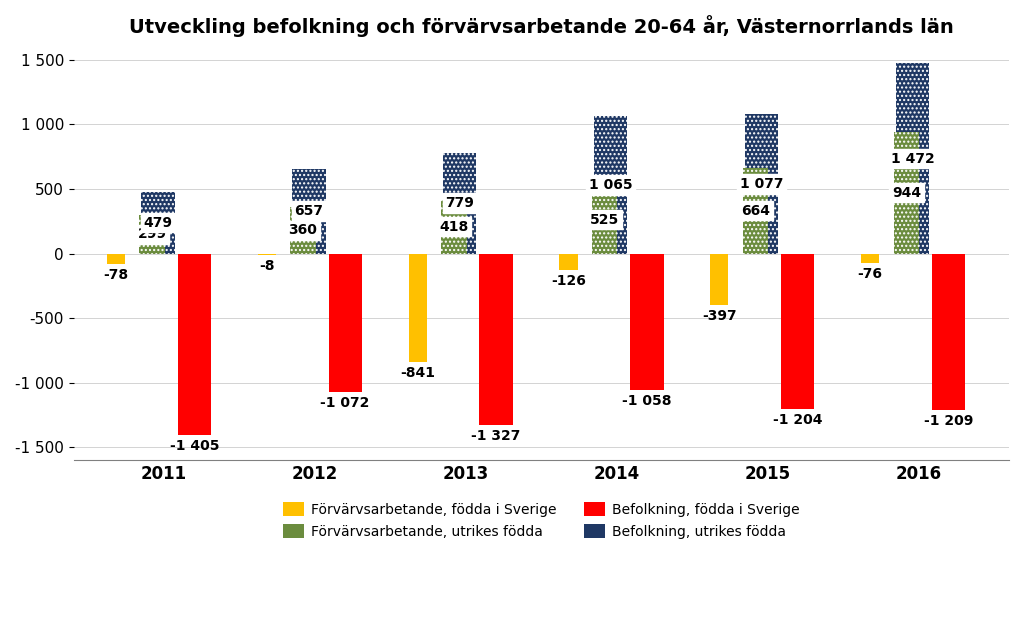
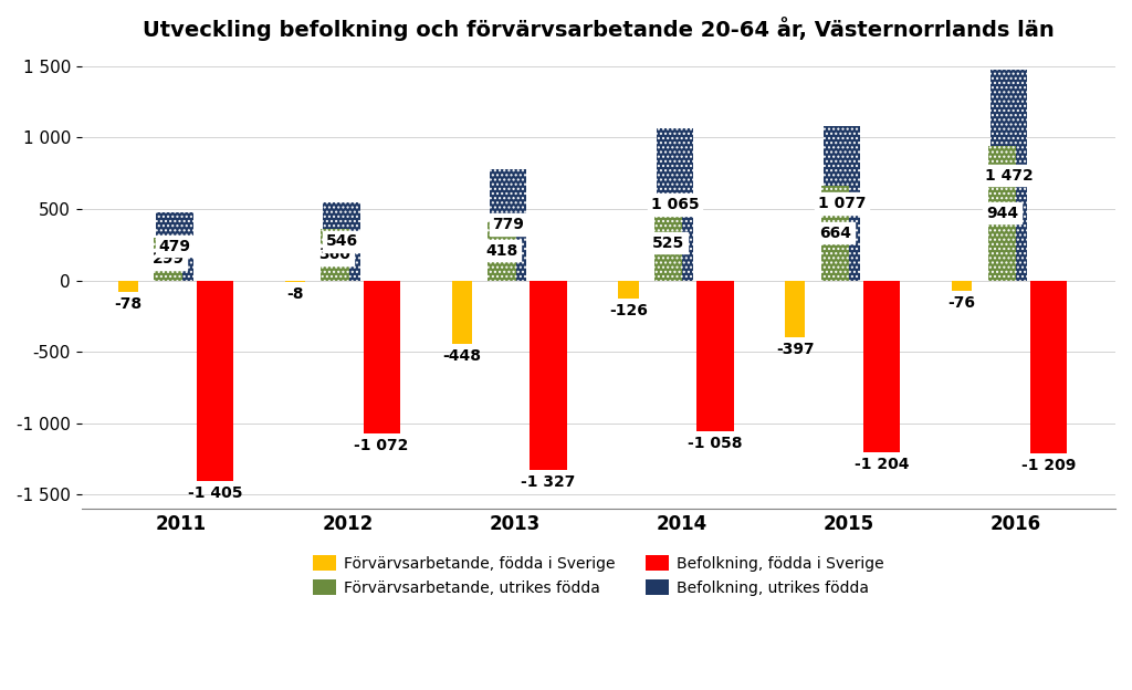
Befolkning, utrikes födda/2012: 657 -> 546
Förvärvsarbetande, födda i Sverige/2013: -841 -> -448
